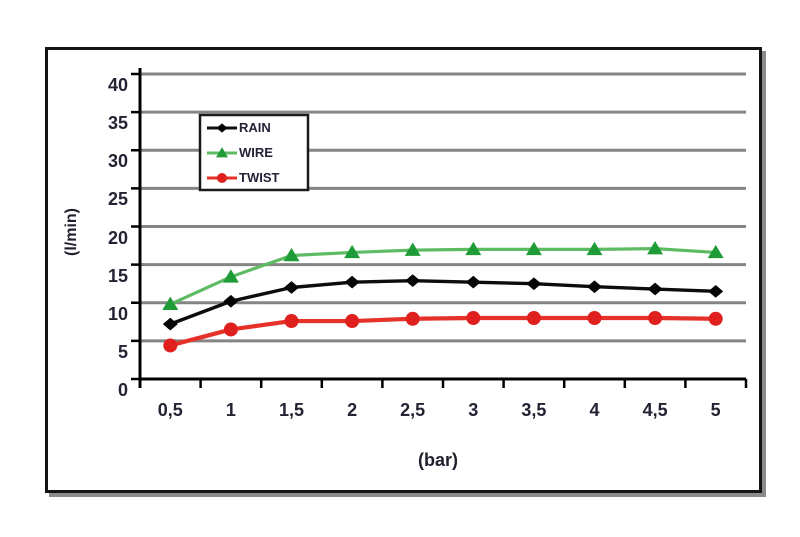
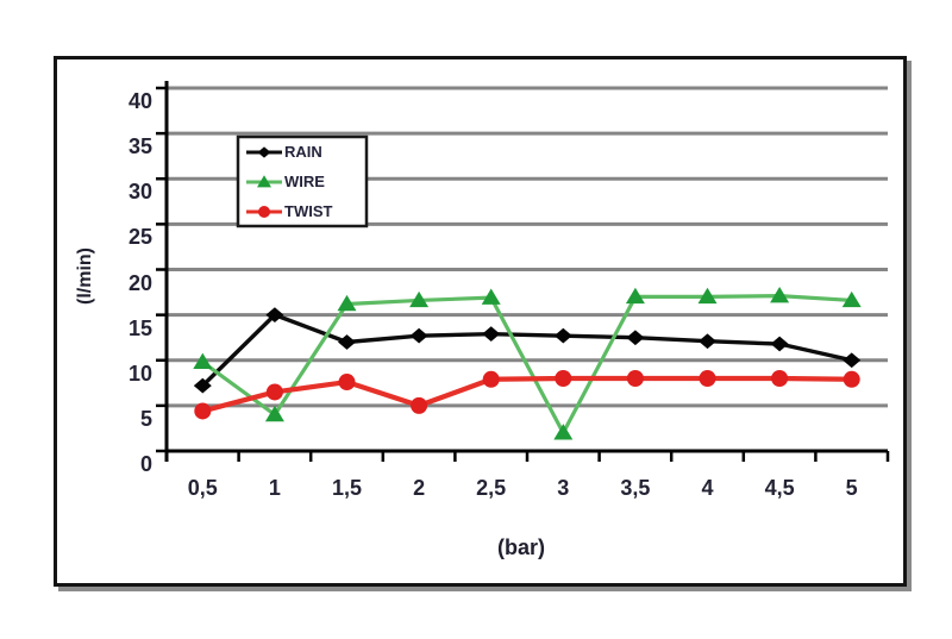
RAIN/1: 10 -> 15
WIRE/1: 13 -> 4
TWIST/2: 8 -> 5
WIRE/3: 17 -> 2
RAIN/5: 12 -> 10
